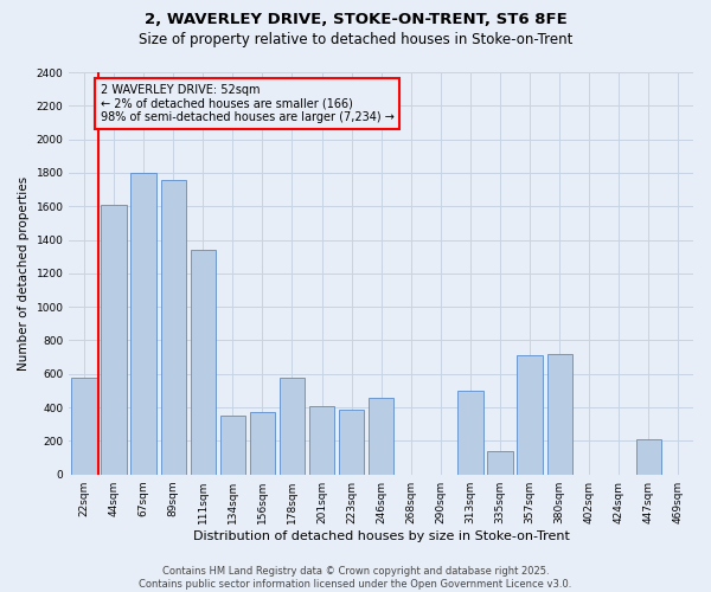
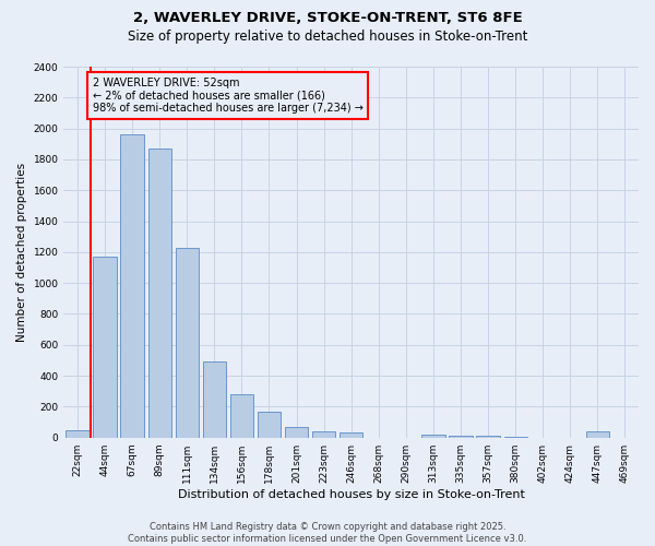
22sqm: 580 -> 50
44sqm: 1610 -> 1170
67sqm: 1800 -> 1960
89sqm: 1760 -> 1870
111sqm: 1340 -> 1230
134sqm: 350 -> 490
156sqm: 370 -> 280
178sqm: 580 -> 170
201sqm: 410 -> 70
223sqm: 390 -> 40
246sqm: 460 -> 30
313sqm: 500 -> 20
335sqm: 140 -> 10
357sqm: 710 -> 10
380sqm: 720 -> 0
447sqm: 210 -> 40
